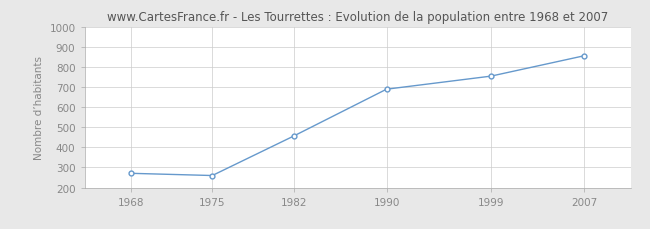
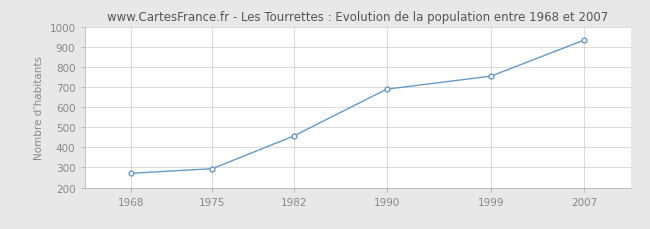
1975: 260 -> 294
2007: 855 -> 933
